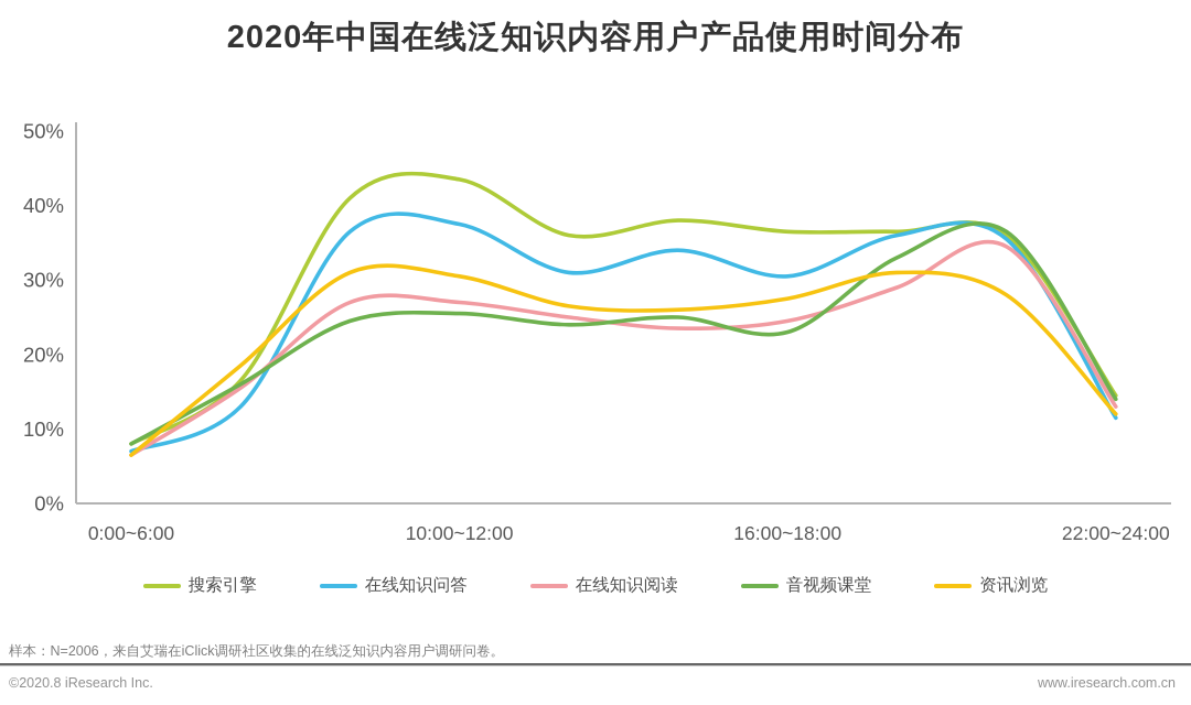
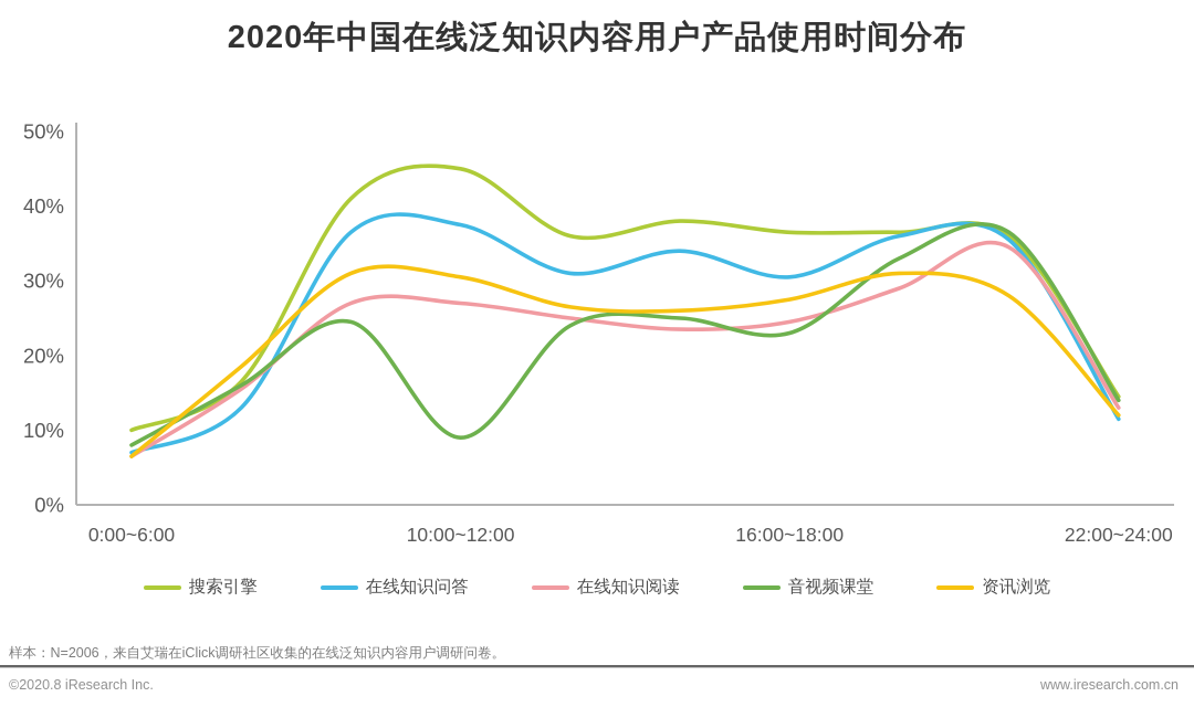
搜索引擎/0:00~6:00: 8% -> 10%
搜索引擎/10:00~12:00: 44% -> 45%
音视频课堂/10:00~12:00: 26% -> 9%
